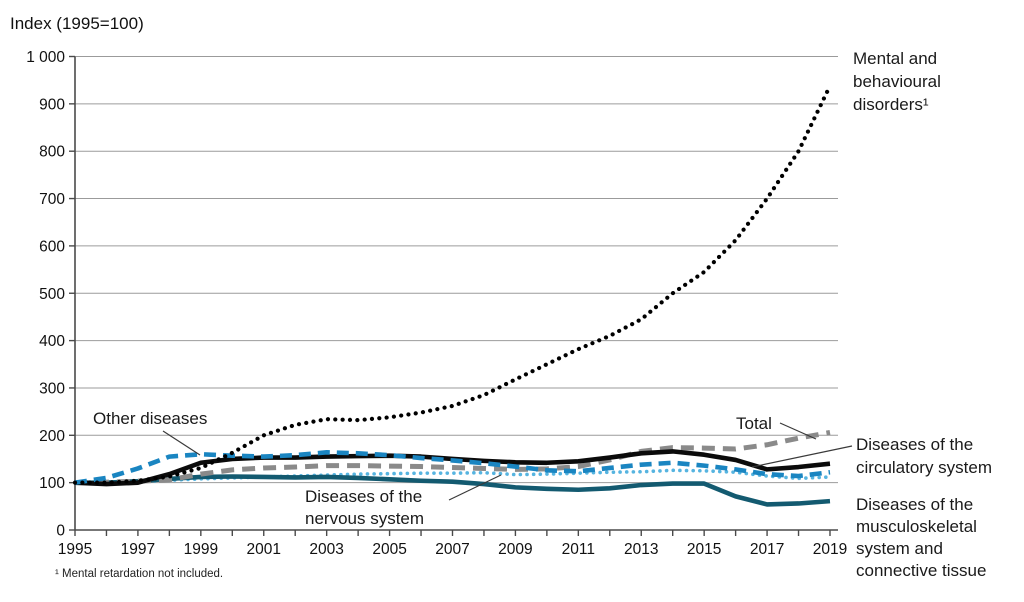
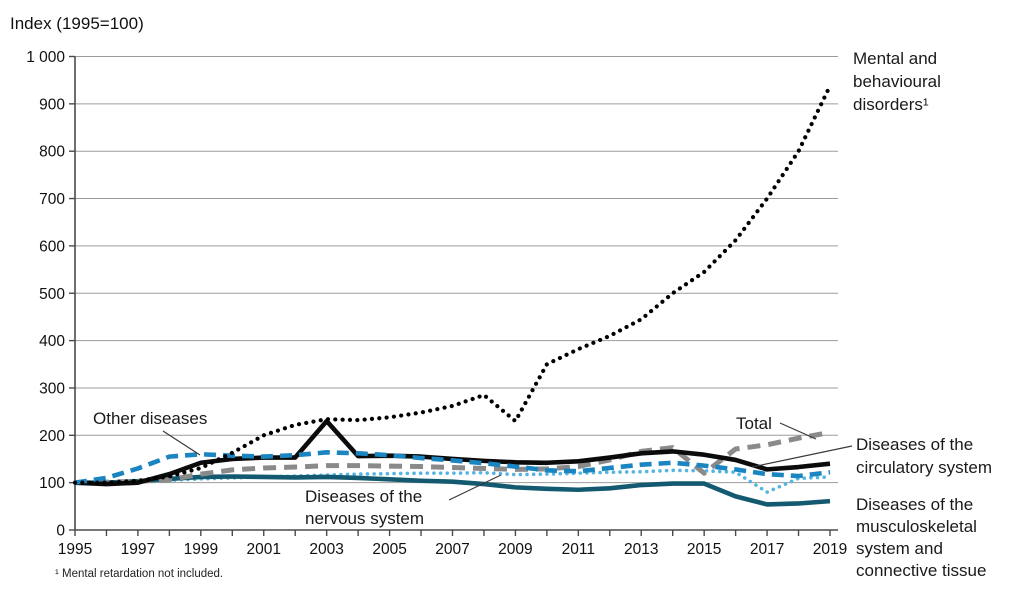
Diseases of the circulatory system/2003: 160 -> 230
Mental and behavioural disorders¹/2009: 320 -> 230
Total/2015: 170 -> 120
Diseases of the nervous system/2017: 110 -> 80
